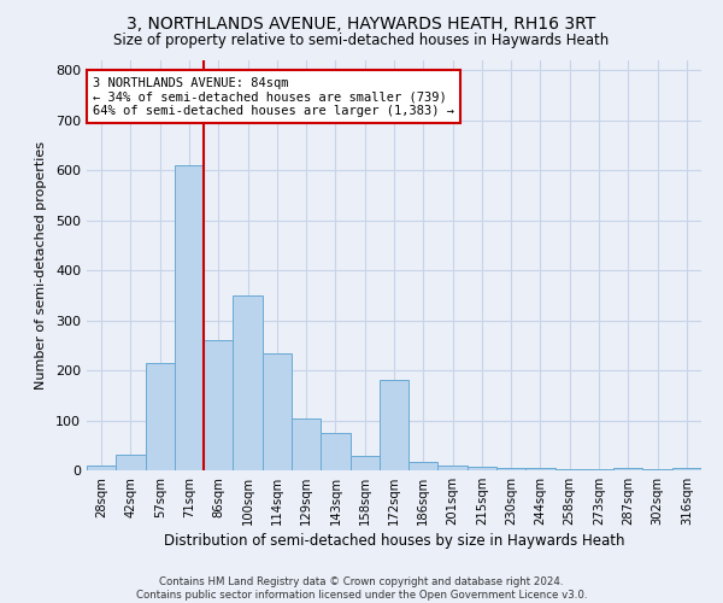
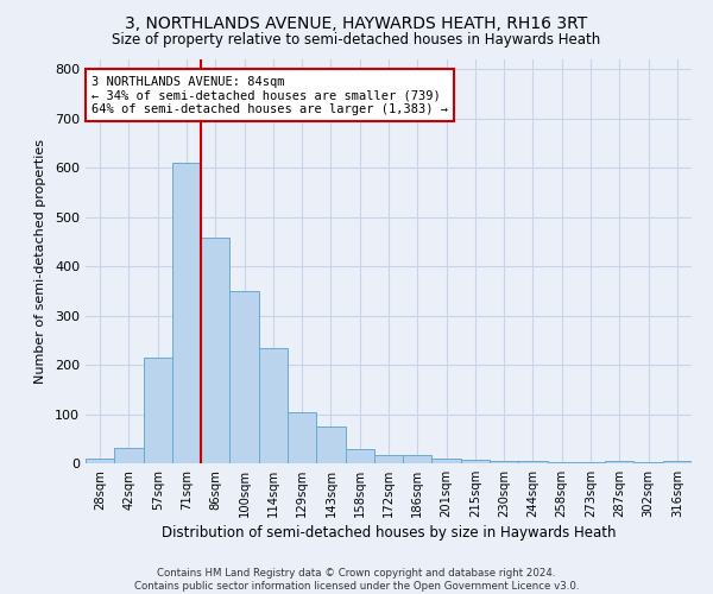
86sqm: 260 -> 458
172sqm: 180 -> 18
